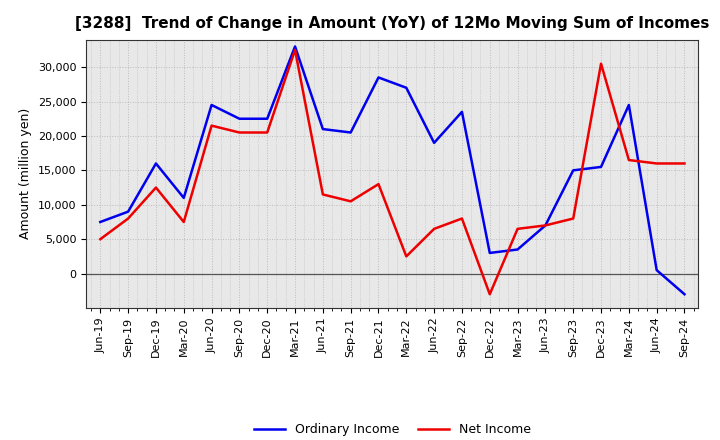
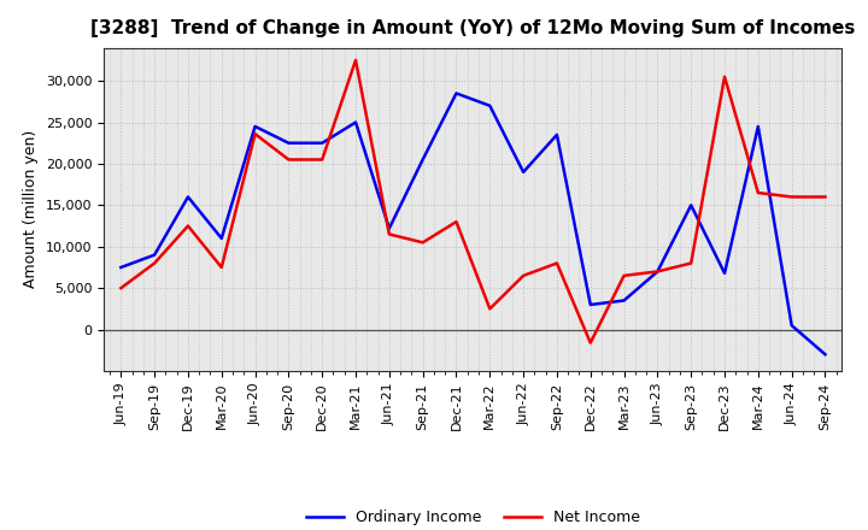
Net Income/Jun-20: 21,500 -> 23,600
Ordinary Income/Mar-21: 33,000 -> 25,000
Ordinary Income/Jun-21: 21,000 -> 12,200
Net Income/Dec-22: -3,000 -> -1,600
Ordinary Income/Dec-23: 15,500 -> 6,800
